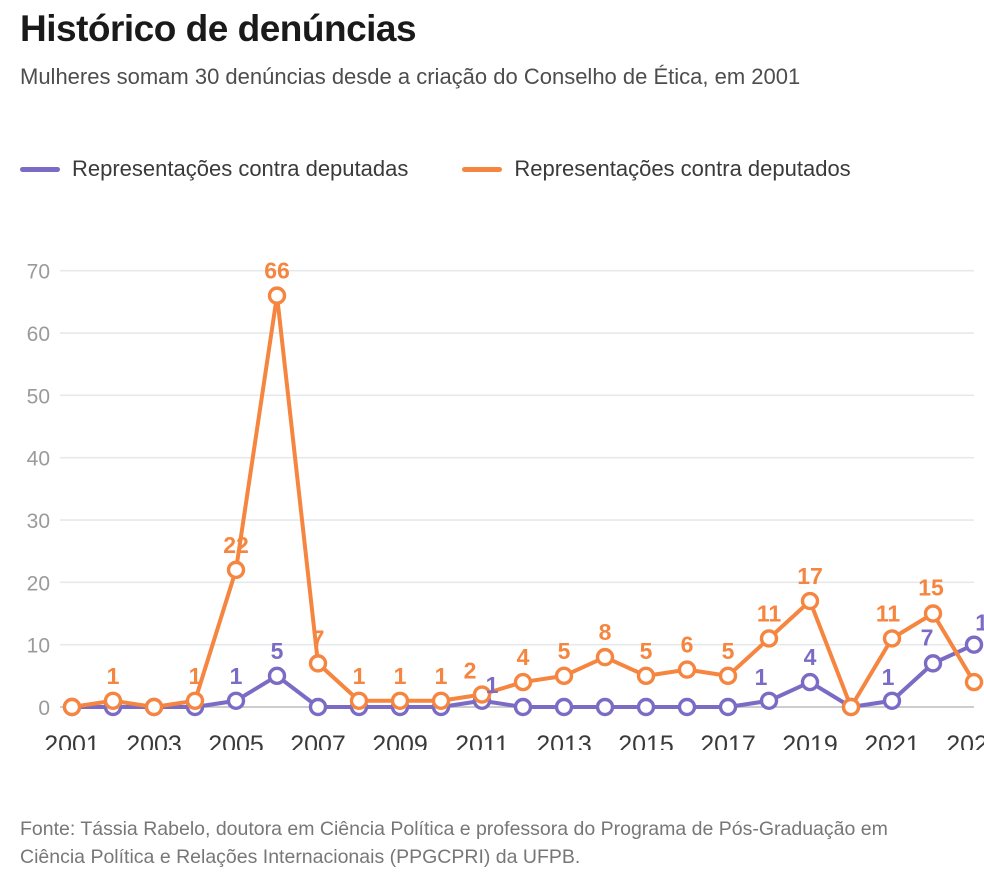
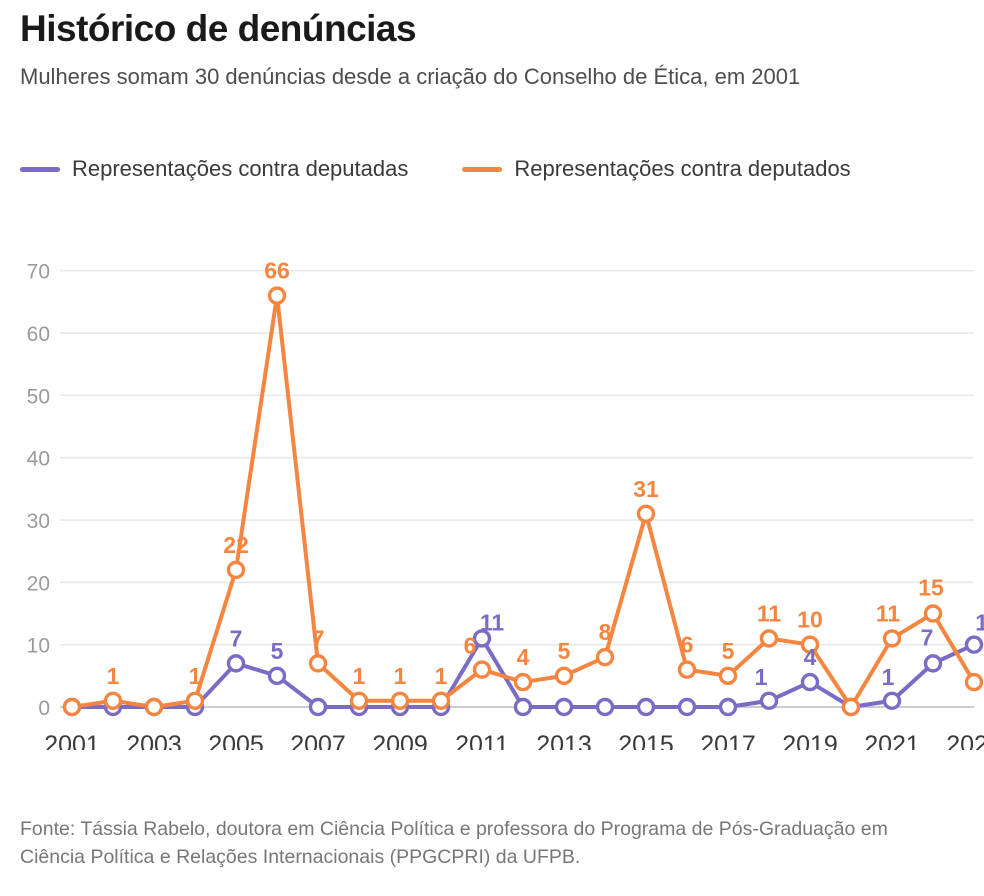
Representações contra deputadas/2005: 1 -> 7
Representações contra deputadas/2011: 1 -> 11
Representações contra deputados/2011: 2 -> 6
Representações contra deputados/2015: 5 -> 31
Representações contra deputados/2019: 17 -> 10
